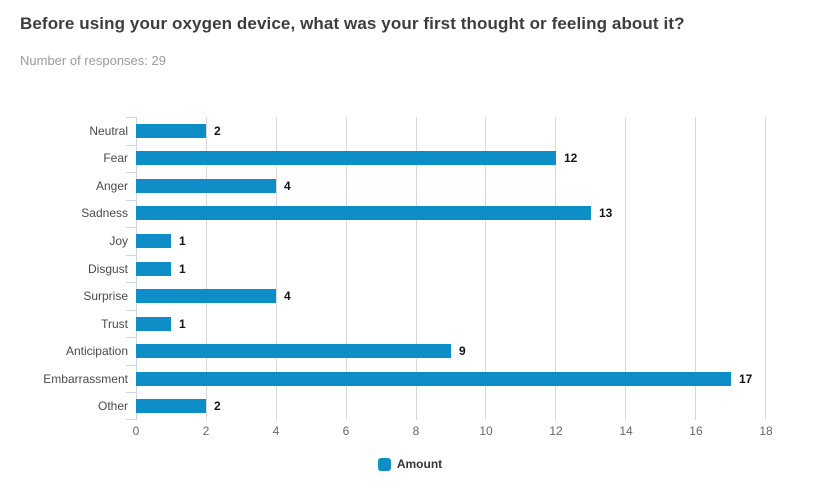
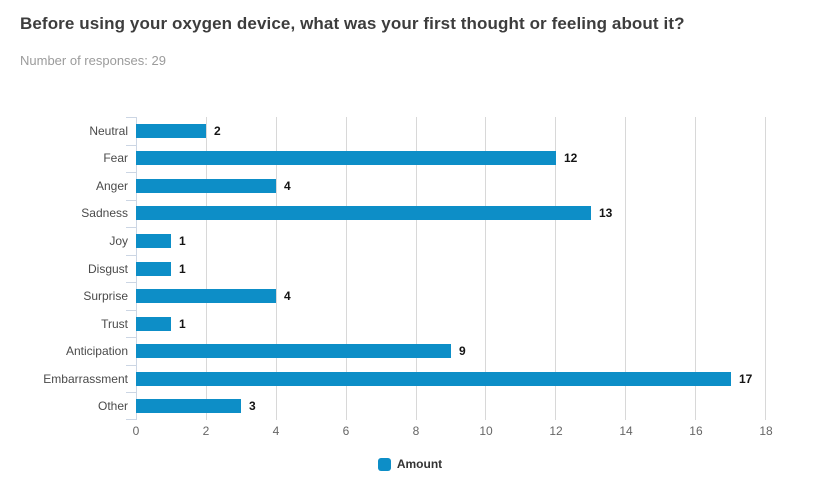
Other: 2 -> 3
